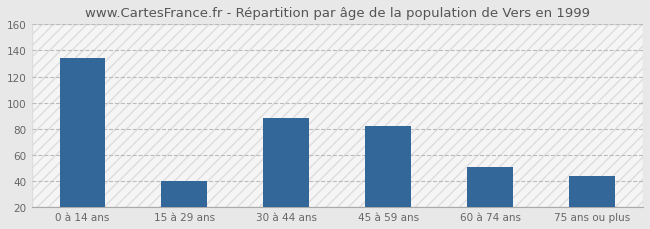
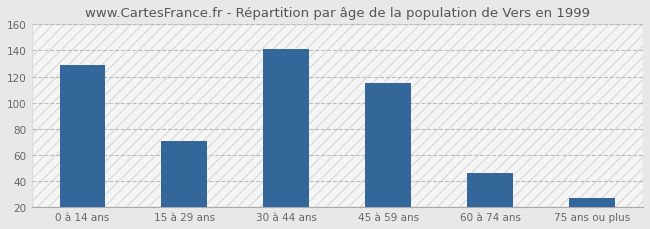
0 à 14 ans: 134 -> 129
15 à 29 ans: 40 -> 71
30 à 44 ans: 88 -> 141
45 à 59 ans: 82 -> 115
60 à 74 ans: 51 -> 46
75 ans ou plus: 44 -> 27
